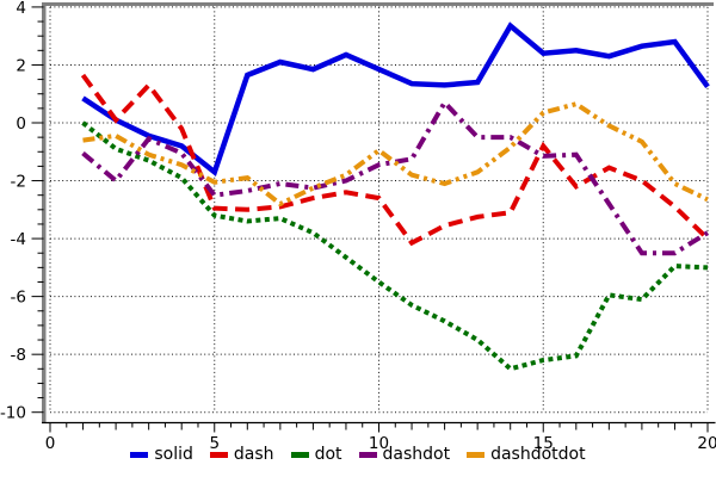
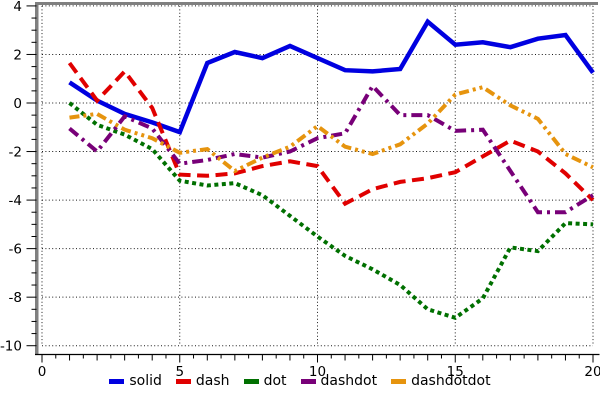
solid/5: -1.7 -> -1.2
dash/15: -0.8 -> -2.9
dot/15: -8.2 -> -8.8
